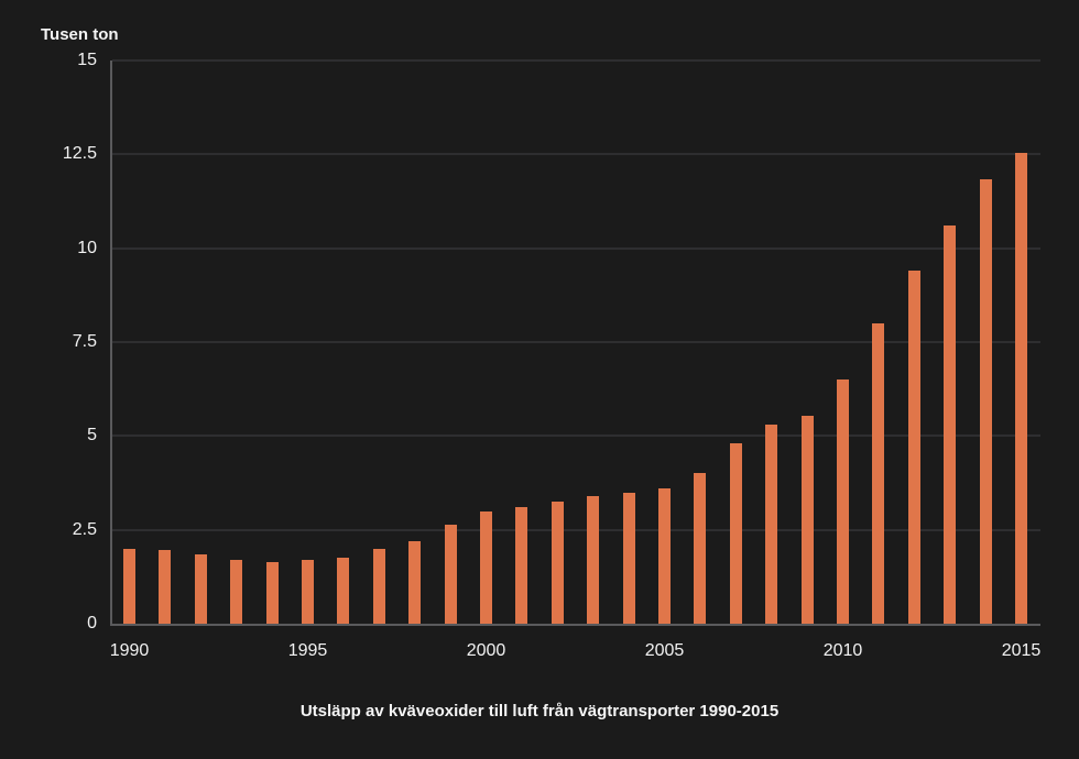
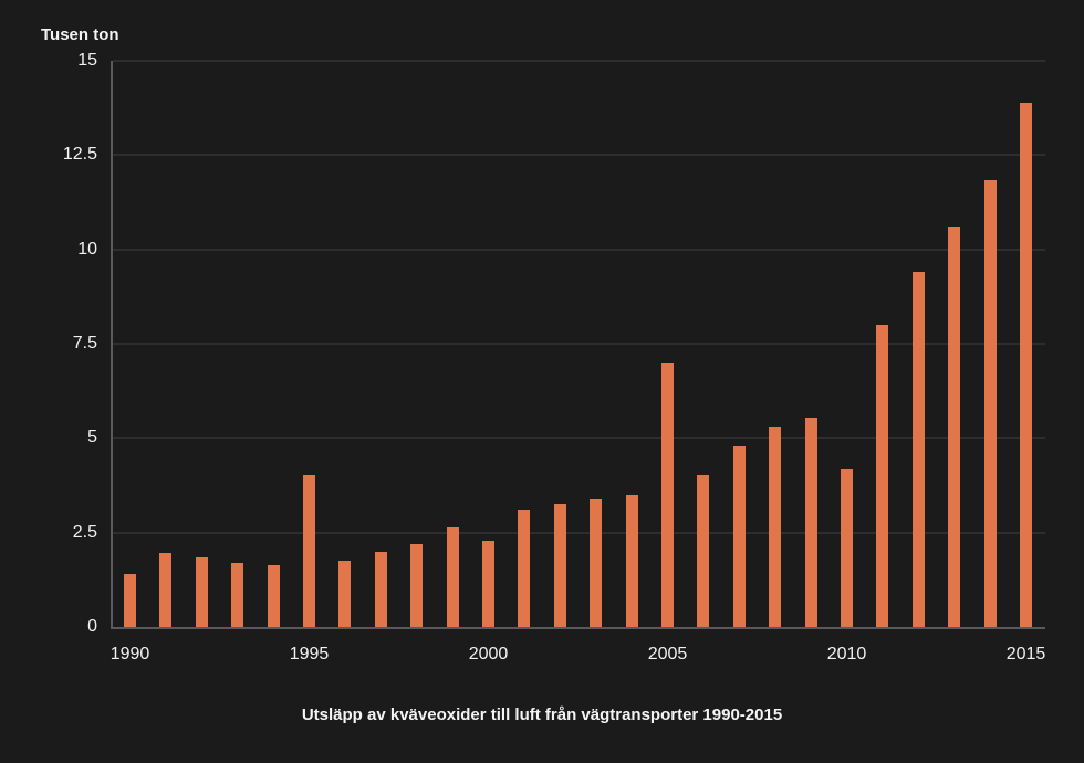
1990: 2.0 -> 1.4
1995: 1.7 -> 4.0
2000: 3.0 -> 2.3
2005: 3.6 -> 7.0
2010: 6.5 -> 4.2
2015: 12.6 -> 13.9
